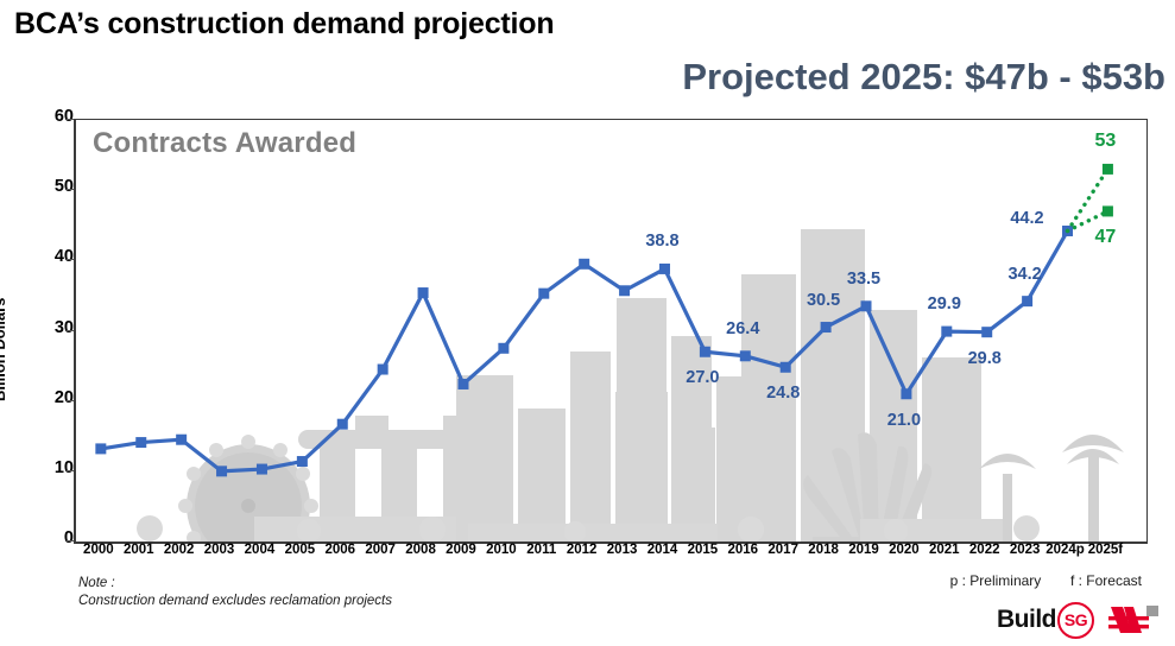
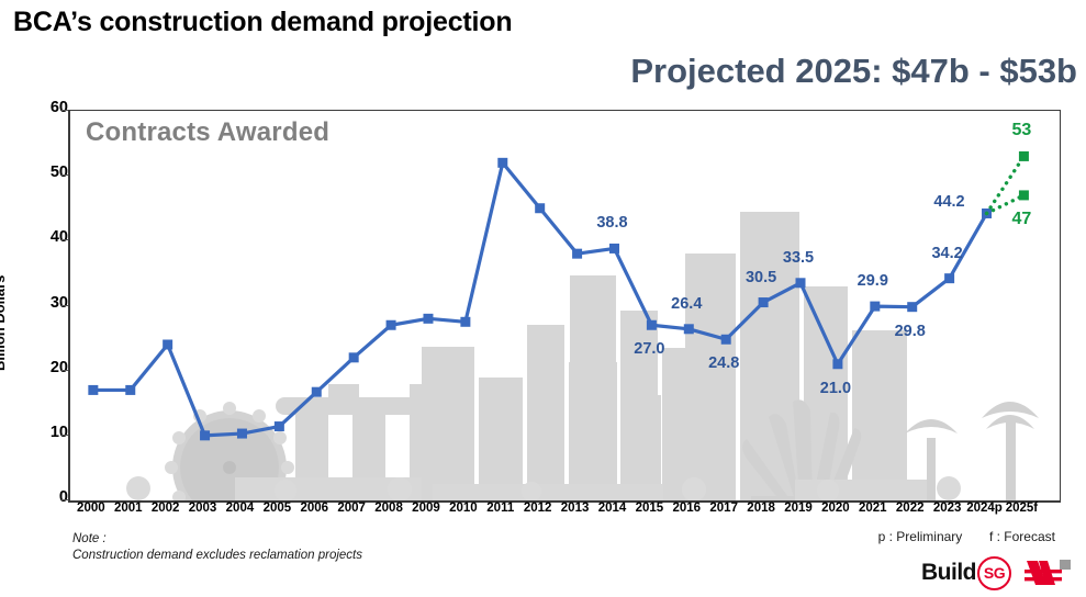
Contracts Awarded/2000: 13 -> 17
Contracts Awarded/2001: 14 -> 17
Contracts Awarded/2002: 14 -> 24
Contracts Awarded/2007: 24 -> 22
Contracts Awarded/2008: 35 -> 27
Contracts Awarded/2009: 22 -> 28
Contracts Awarded/2011: 35 -> 52
Contracts Awarded/2012: 40 -> 45
Contracts Awarded/2013: 36 -> 38
